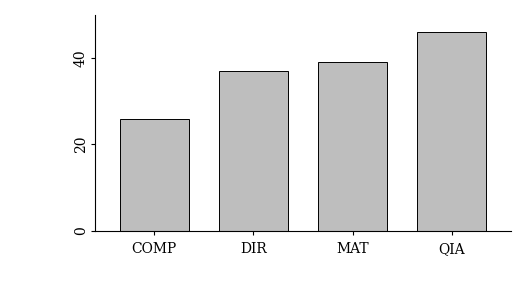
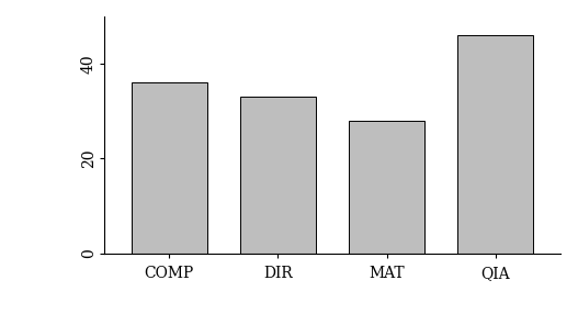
COMP: 26 -> 36
DIR: 37 -> 33
MAT: 39 -> 28
